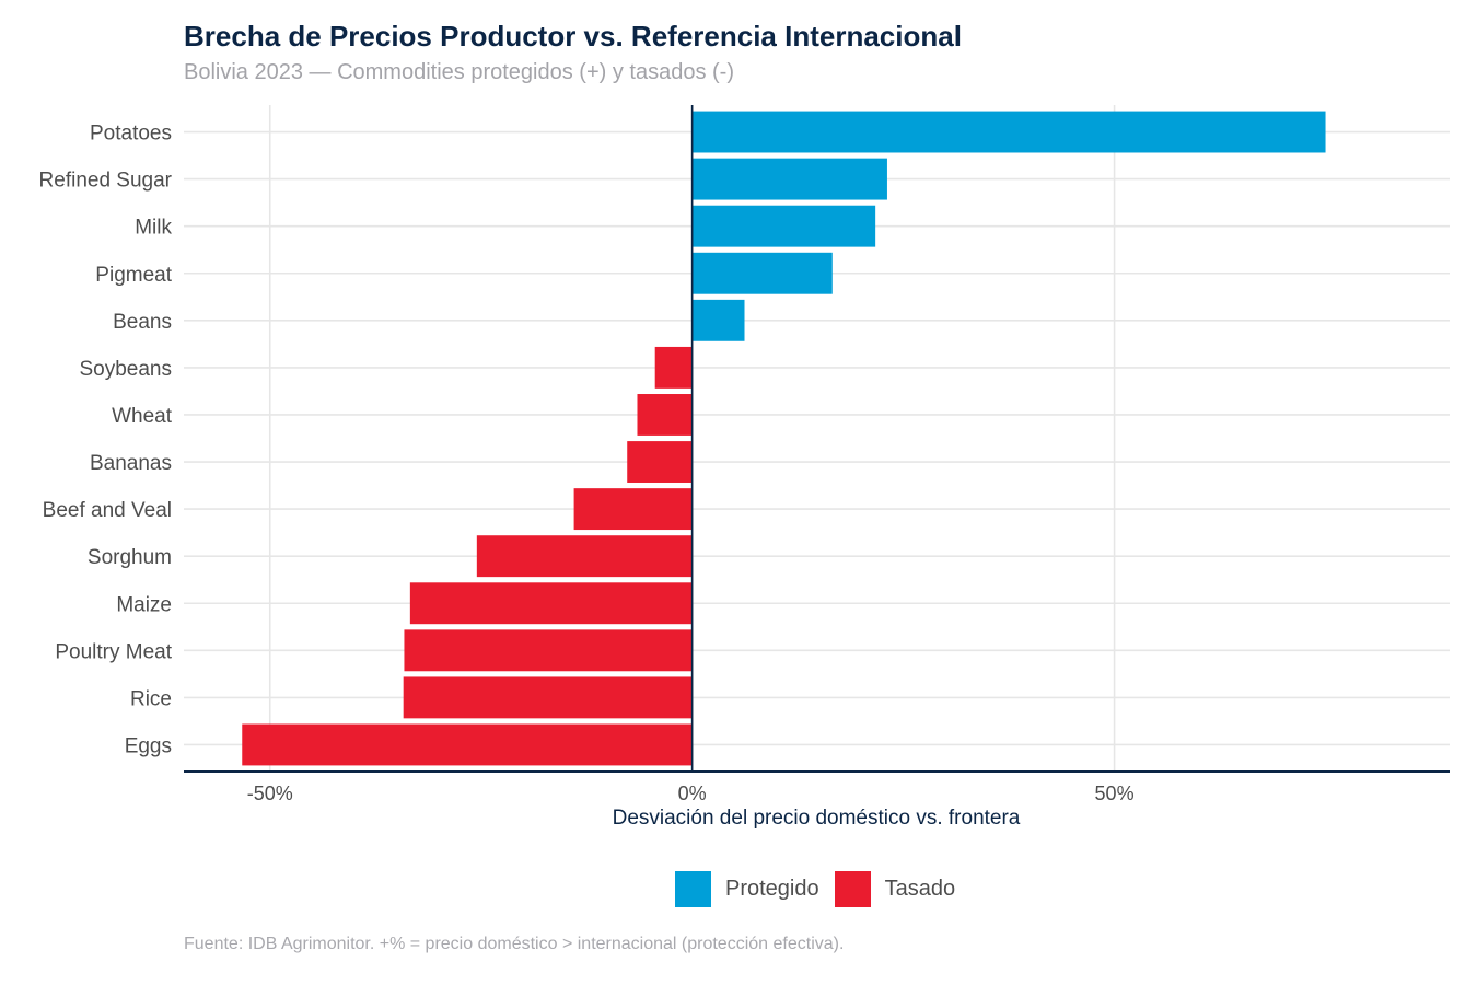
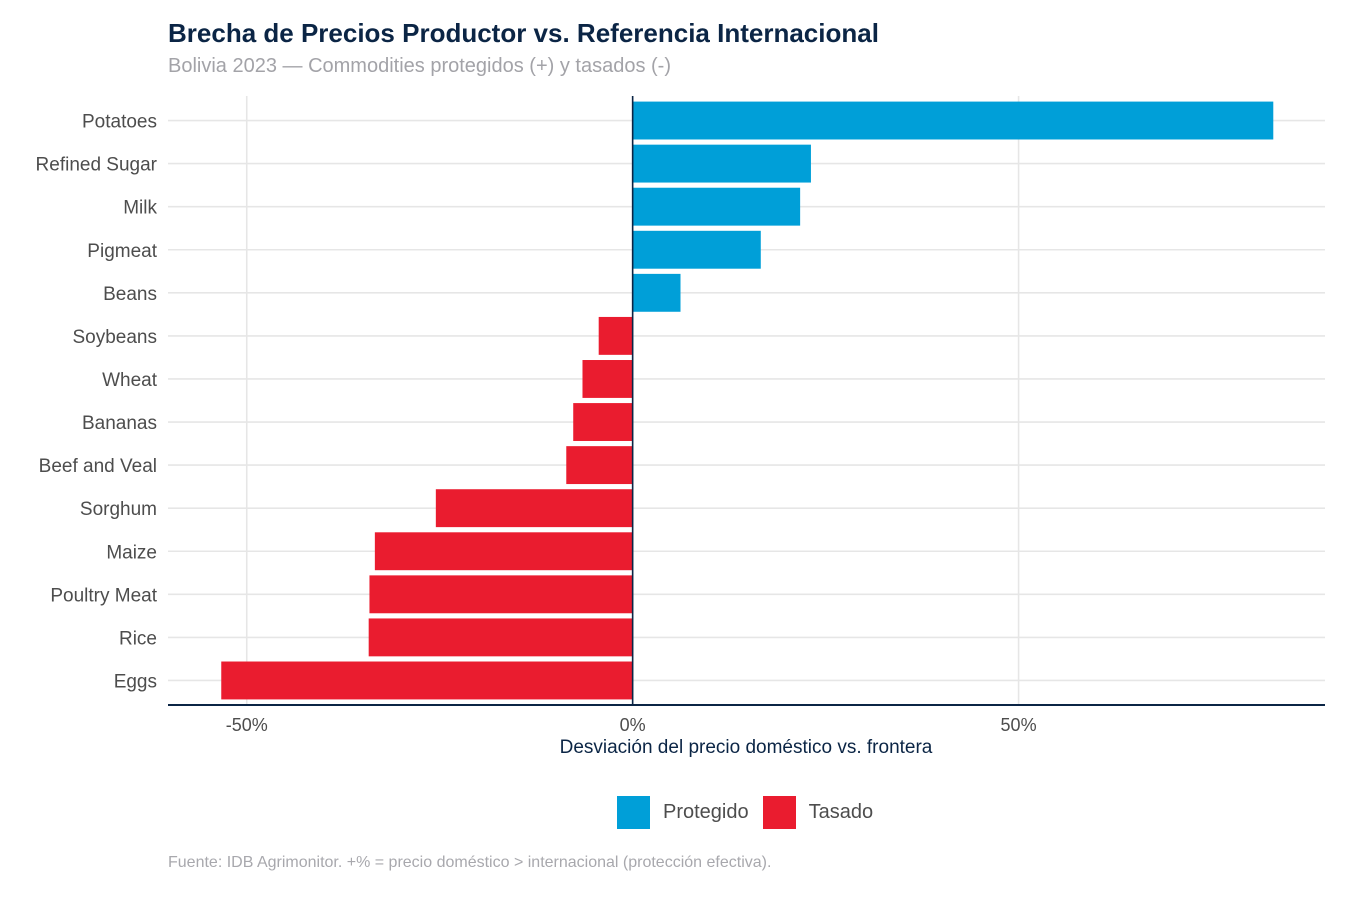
Potatoes: 75% -> 83%
Beef and Veal: -14% -> -9%
